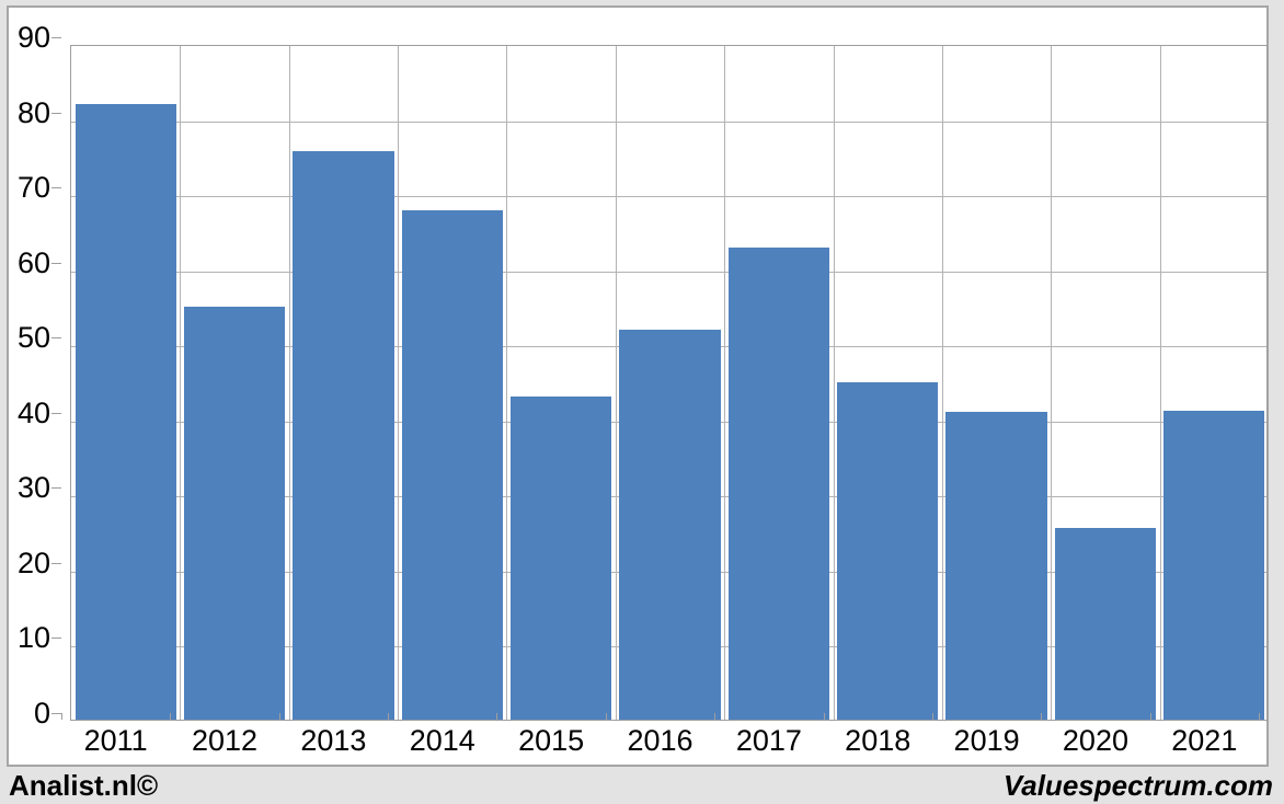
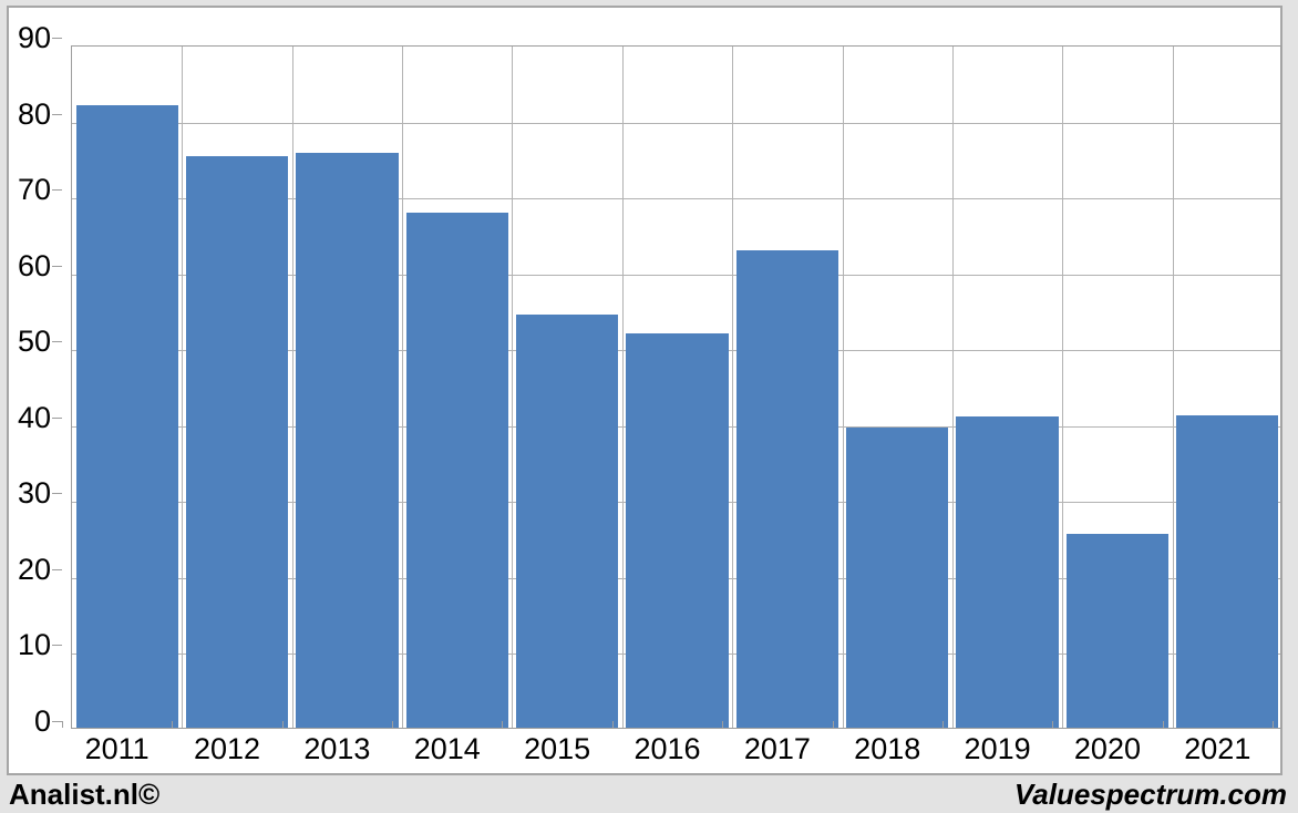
2012: 55 -> 75
2015: 43 -> 54
2018: 45 -> 40
